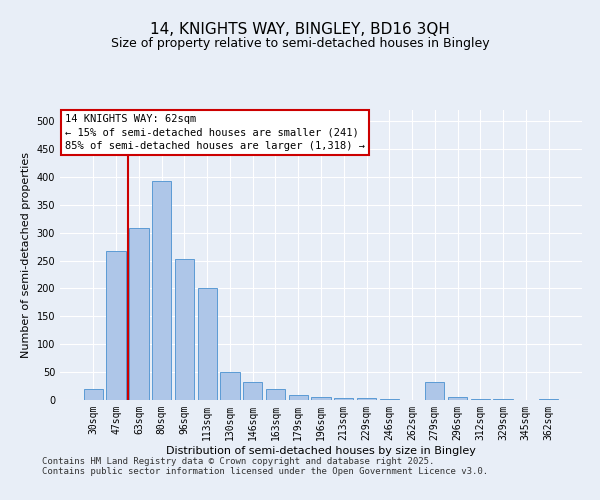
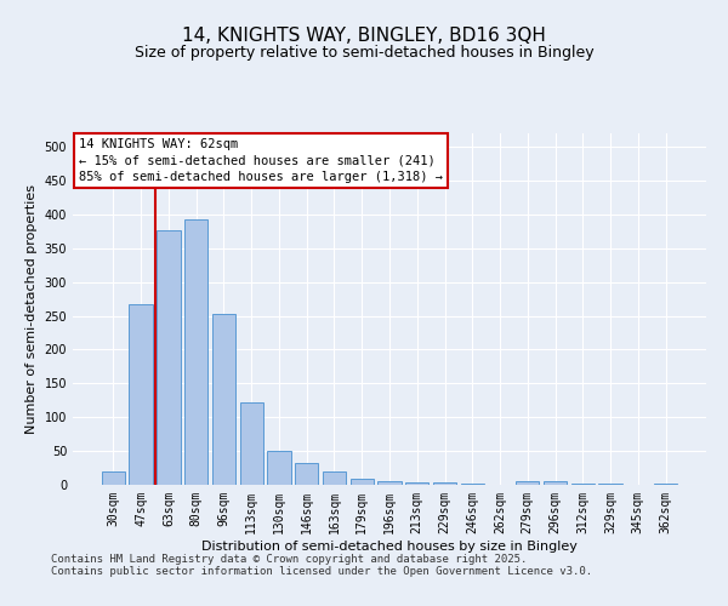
63sqm: 308 -> 377
113sqm: 200 -> 122
279sqm: 32 -> 5
